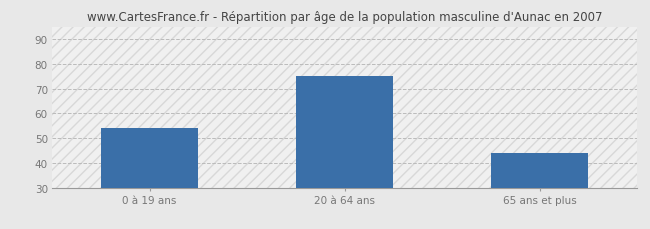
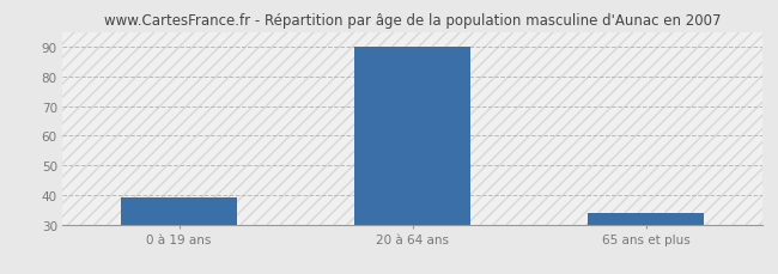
0 à 19 ans: 54 -> 39
20 à 64 ans: 75 -> 90
65 ans et plus: 44 -> 34
